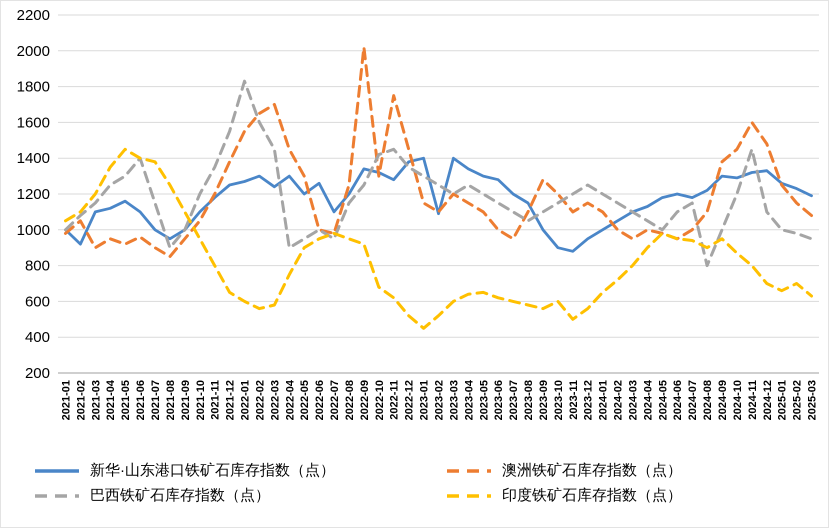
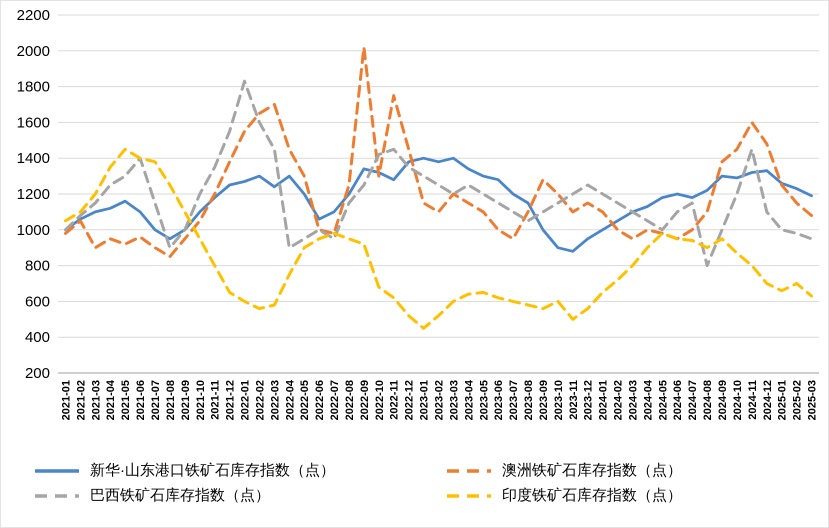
新华·山东港口铁矿石库存指数（点）/2021-02: 920 -> 1060
新华·山东港口铁矿石库存指数（点）/2022-06: 1260 -> 1060
新华·山东港口铁矿石库存指数（点）/2023-02: 1090 -> 1380
